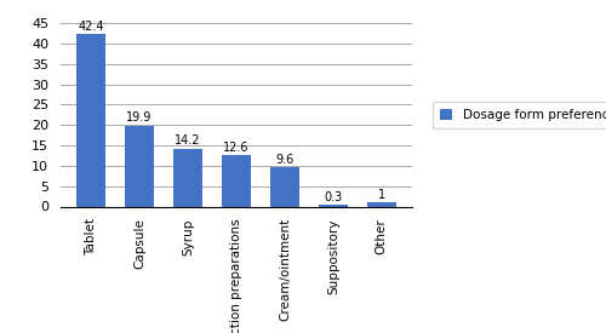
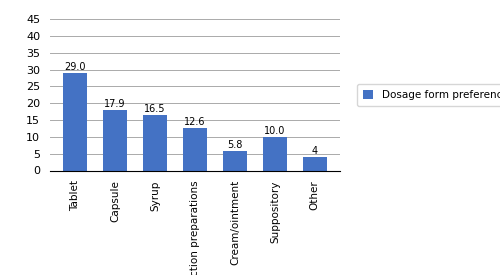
Tablet: 42.4 -> 29.0
Capsule: 19.9 -> 17.9
Syrup: 14.2 -> 16.5
Cream/ointment: 9.6 -> 5.8
Suppository: 0.3 -> 10.0
Other: 1 -> 4
